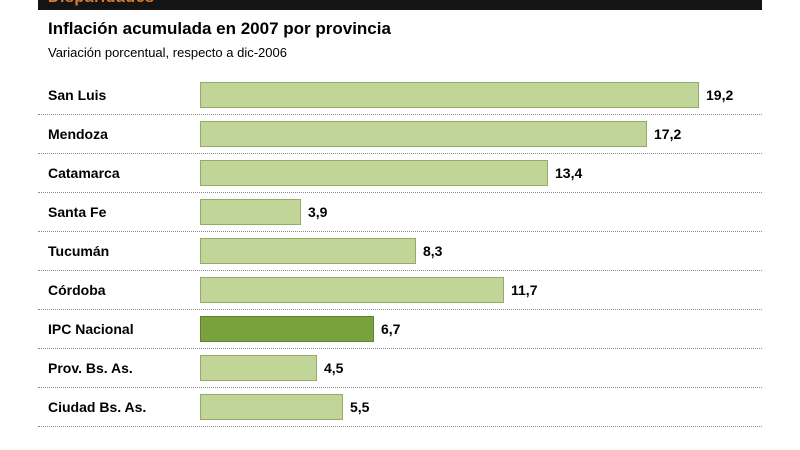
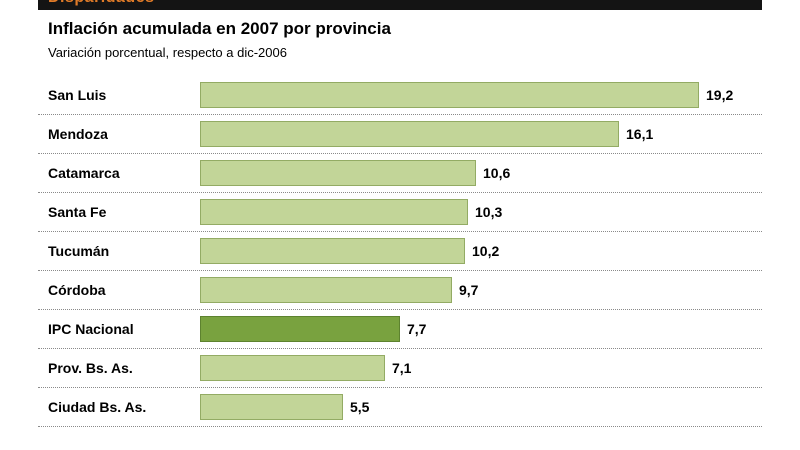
Mendoza: 17,2 -> 16,1
Catamarca: 13,4 -> 10,6
Santa Fe: 3,9 -> 10,3
Tucumán: 8,3 -> 10,2
Córdoba: 11,7 -> 9,7
IPC Nacional: 6,7 -> 7,7
Prov. Bs. As.: 4,5 -> 7,1
